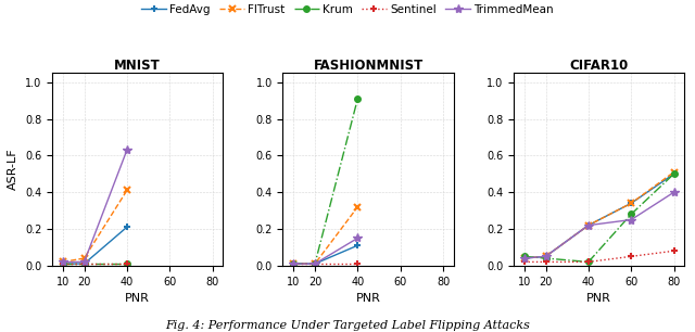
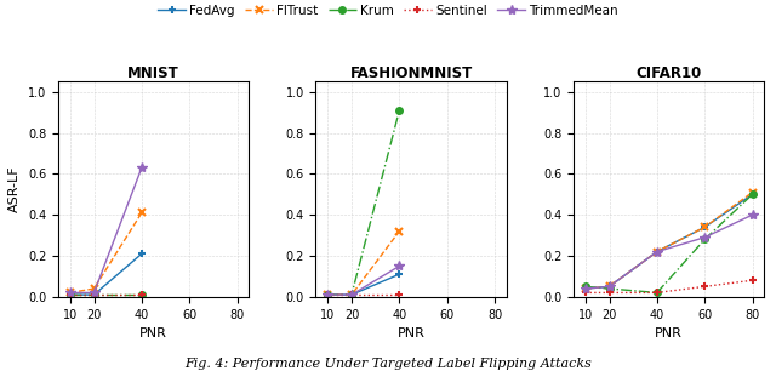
CIFAR10/TrimmedMean/60: 0.25 -> 0.29
